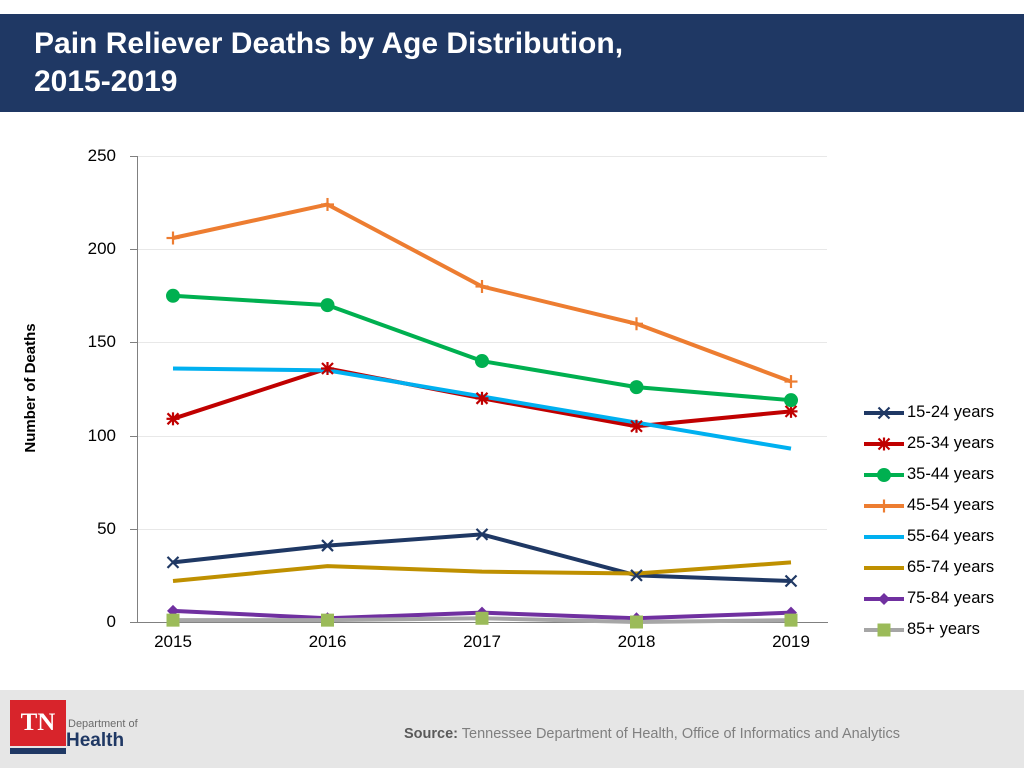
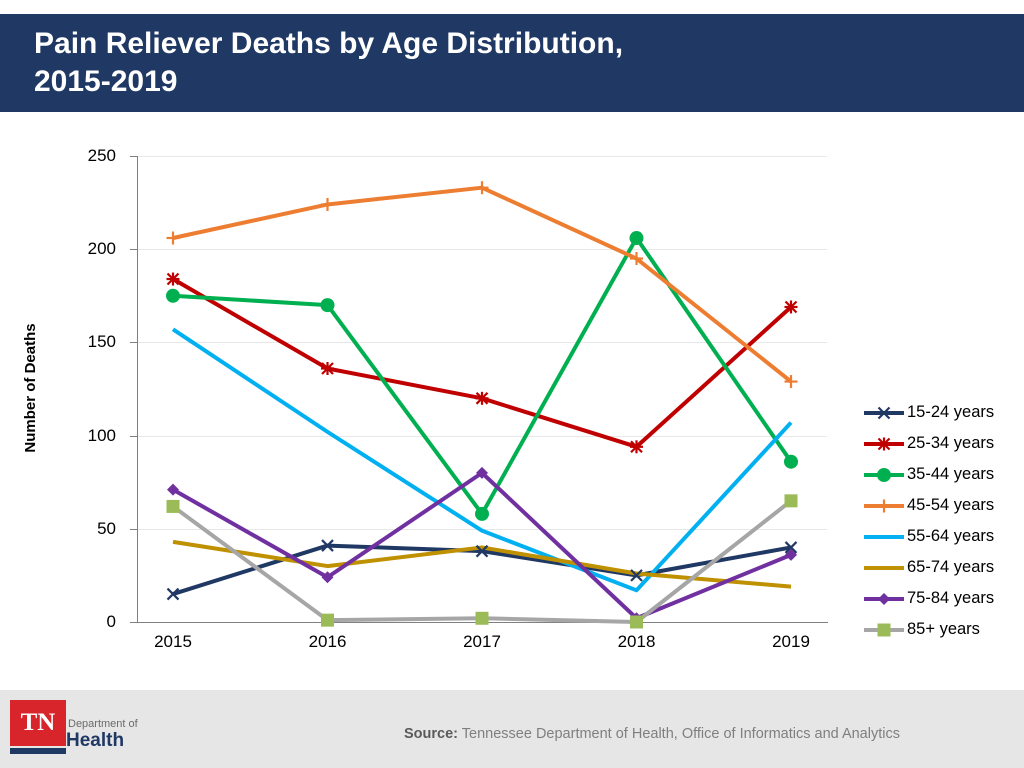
15-24 years/2015: 32 -> 15
25-34 years/2015: 109 -> 184
55-64 years/2015: 136 -> 157
65-74 years/2015: 22 -> 43
75-84 years/2015: 6 -> 71
85+ years/2015: 1 -> 62
55-64 years/2016: 135 -> 102
75-84 years/2016: 2 -> 24
15-24 years/2017: 47 -> 38
35-44 years/2017: 140 -> 58
45-54 years/2017: 180 -> 233
55-64 years/2017: 121 -> 49
65-74 years/2017: 27 -> 40
75-84 years/2017: 5 -> 80
25-34 years/2018: 105 -> 94
35-44 years/2018: 126 -> 206
45-54 years/2018: 160 -> 195
55-64 years/2018: 107 -> 17
15-24 years/2019: 22 -> 40
25-34 years/2019: 113 -> 169
35-44 years/2019: 119 -> 86
55-64 years/2019: 93 -> 107
65-74 years/2019: 32 -> 19
75-84 years/2019: 5 -> 36
85+ years/2019: 1 -> 65
